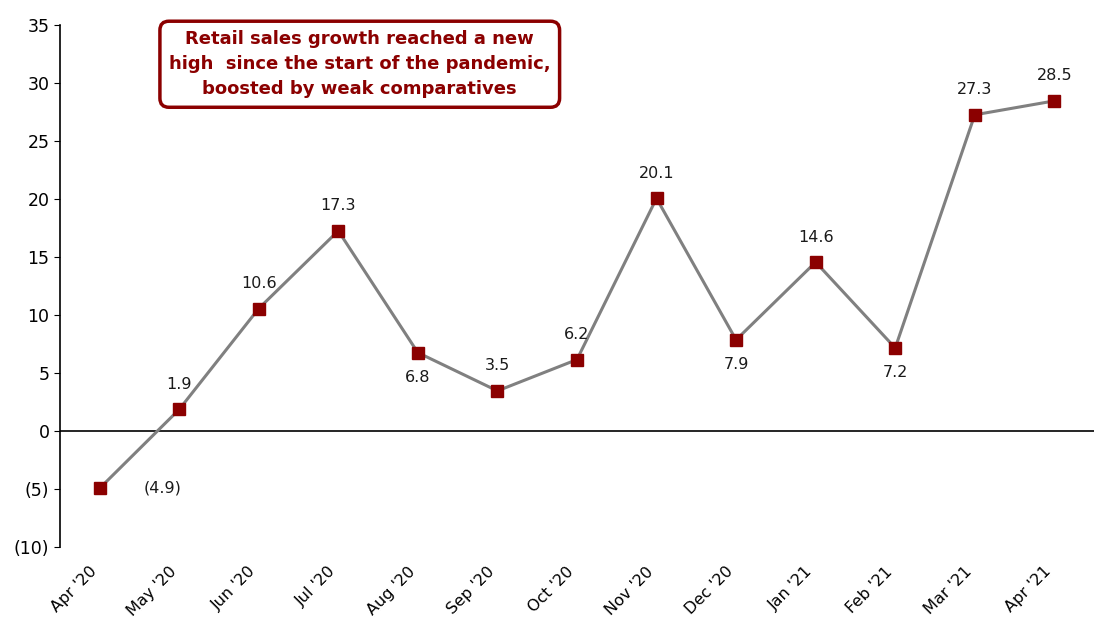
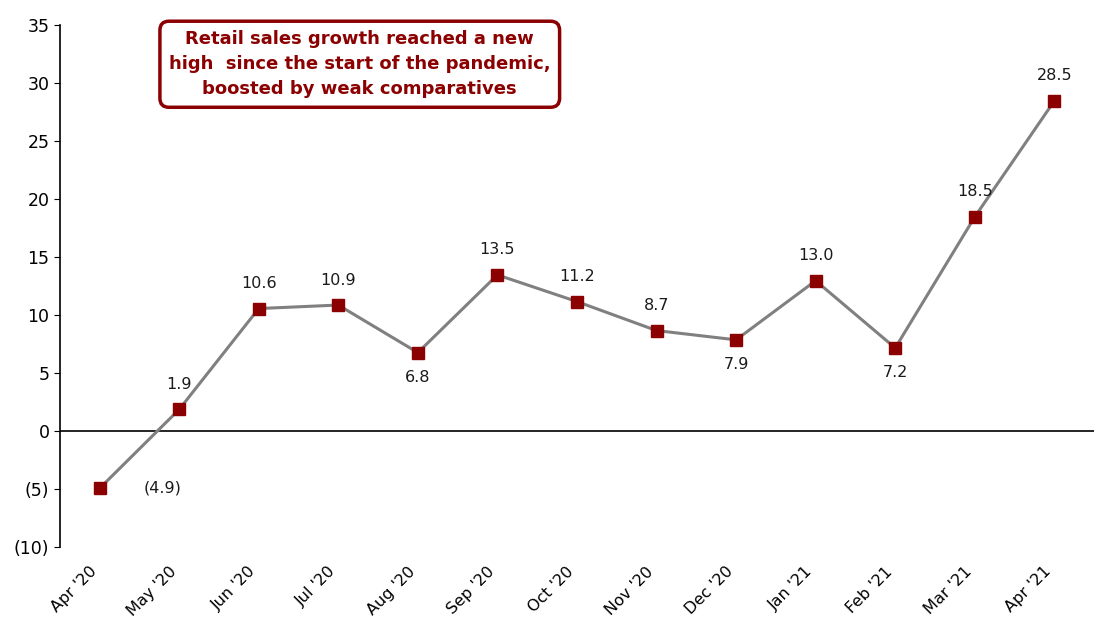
Jul '20: 17.3 -> 10.9
Sep '20: 3.5 -> 13.5
Oct '20: 6.2 -> 11.2
Nov '20: 20.1 -> 8.7
Jan '21: 14.6 -> 13.0
Mar '21: 27.3 -> 18.5
